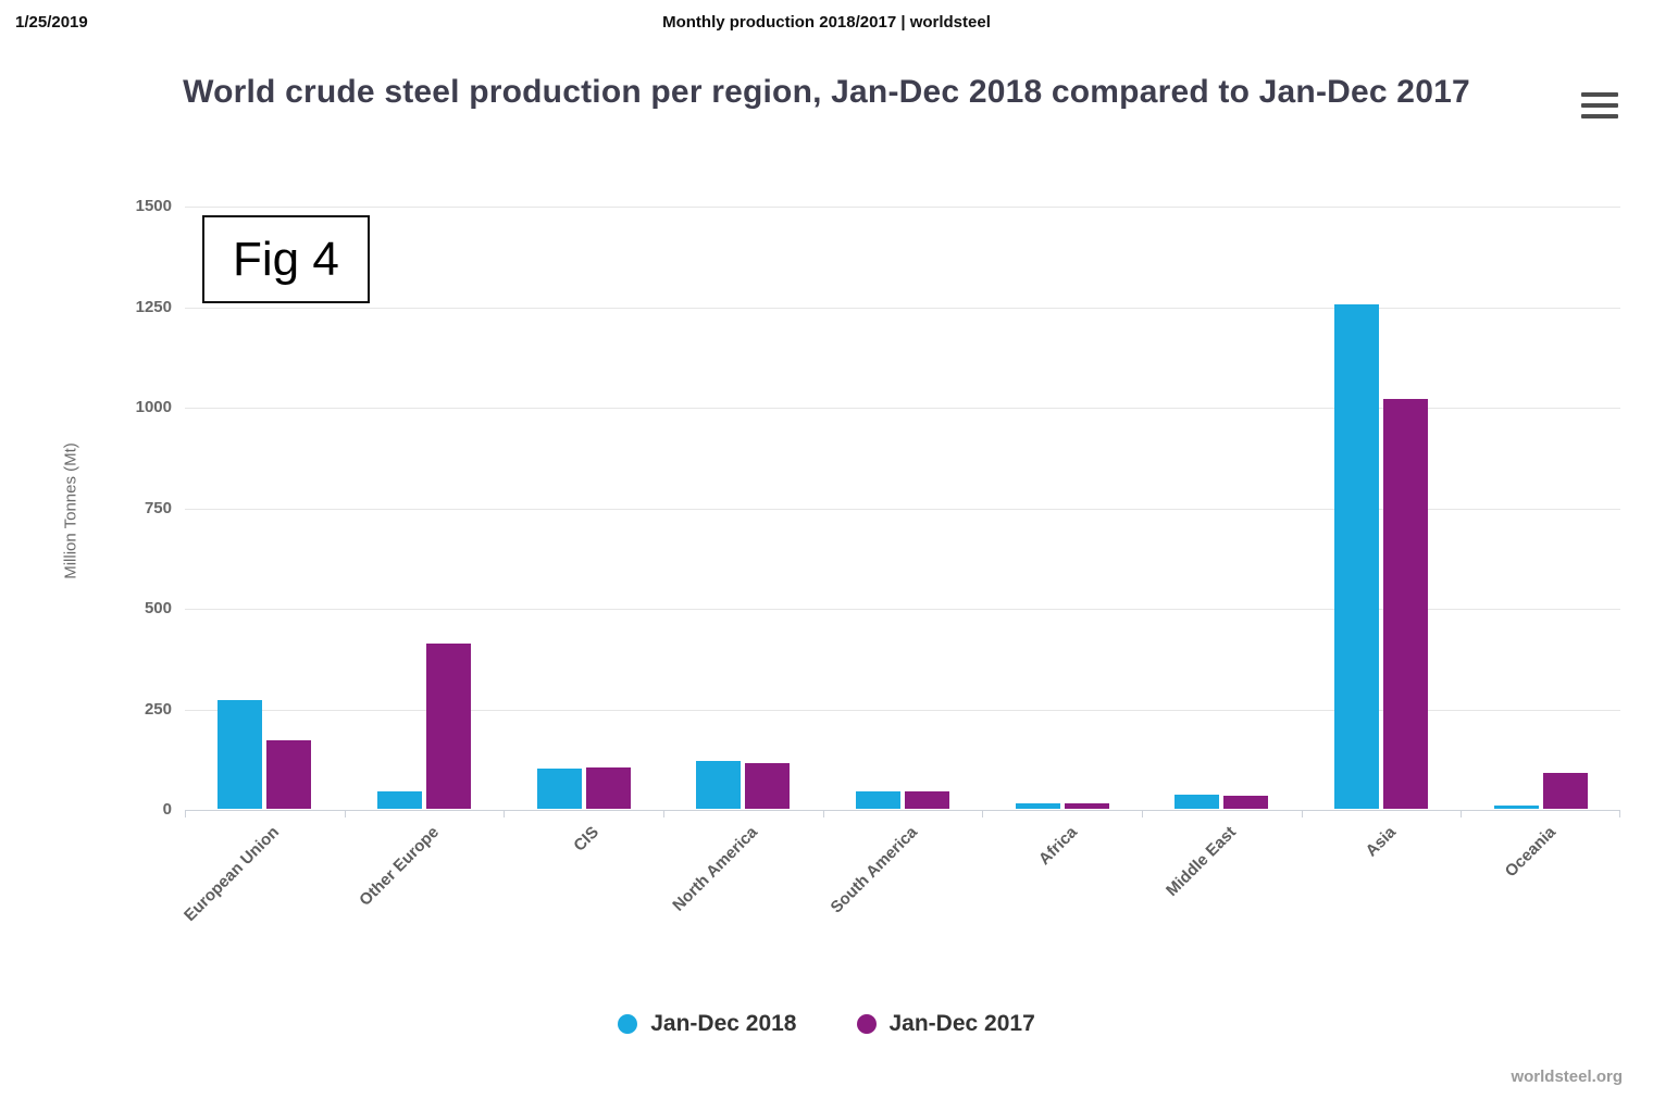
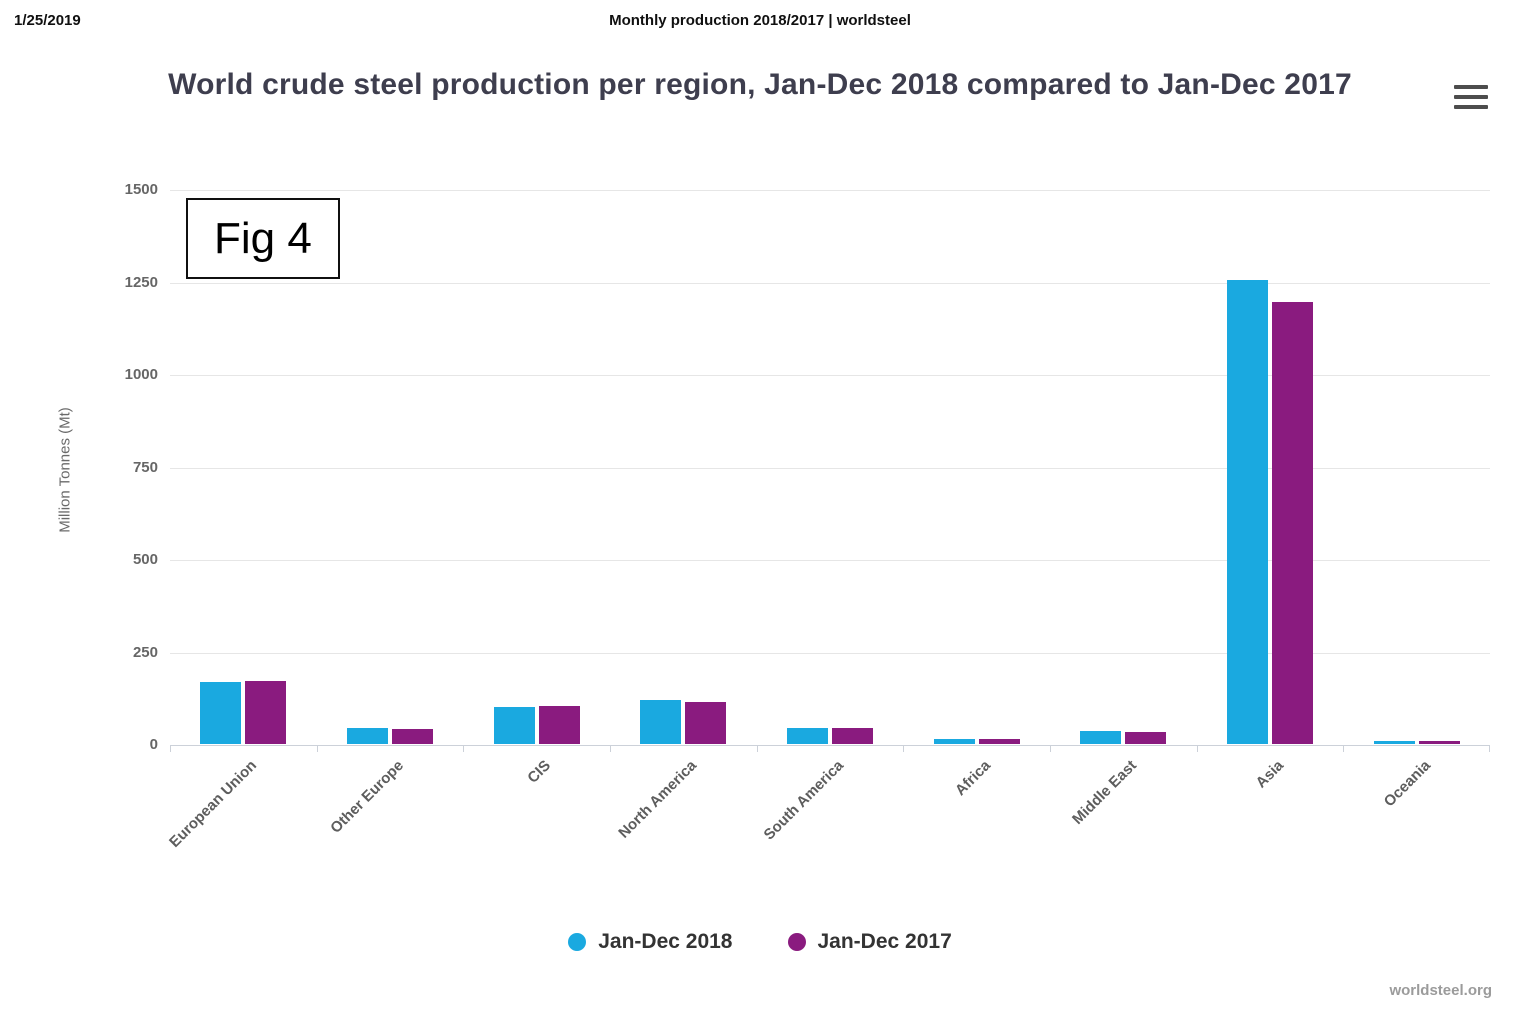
Jan-Dec 2018/European Union: 270 -> 170
Jan-Dec 2017/Other Europe: 410 -> 40
Jan-Dec 2017/Asia: 1020 -> 1200
Jan-Dec 2017/Oceania: 90 -> 10
